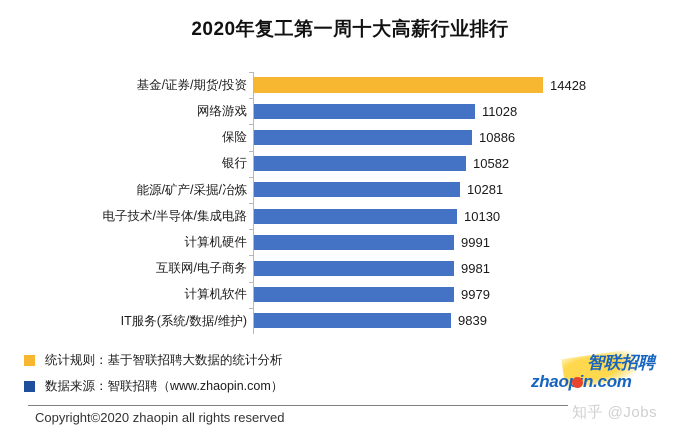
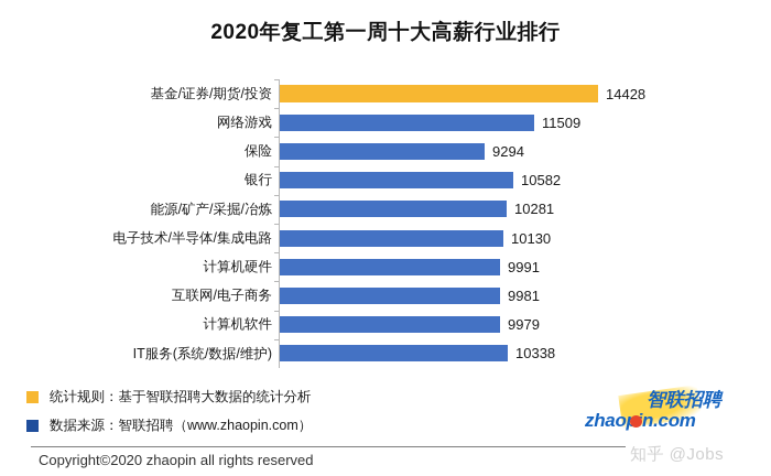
网络游戏: 11028 -> 11509
保险: 10886 -> 9294
IT服务(系统/数据/维护): 9839 -> 10338
